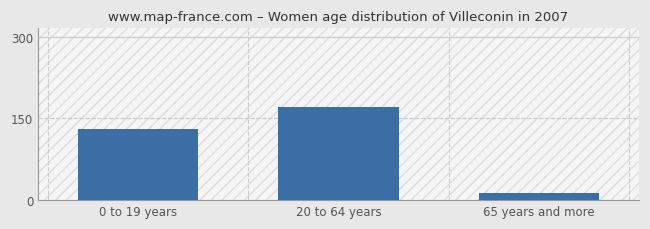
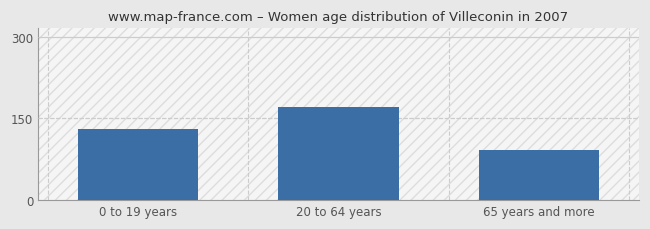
65 years and more: 13 -> 92
